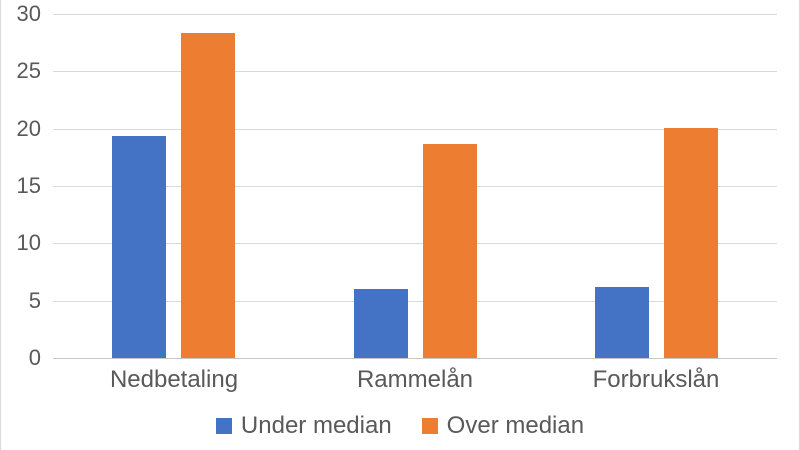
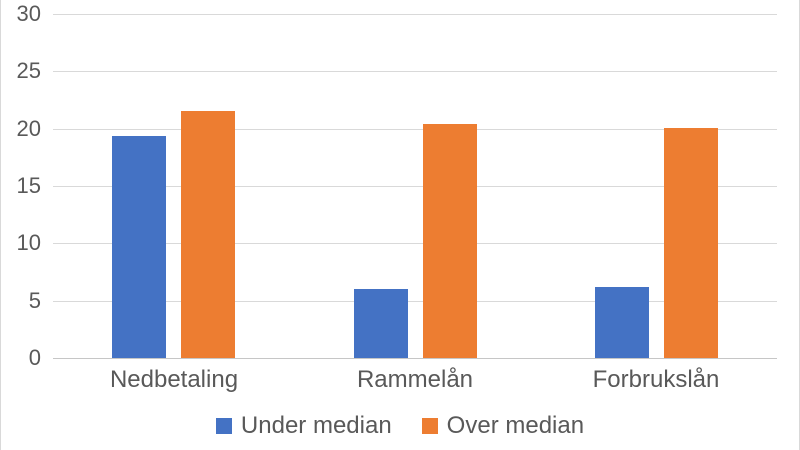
Over median/Nedbetaling: 28.3 -> 21.5
Over median/Rammelån: 18.7 -> 20.4
